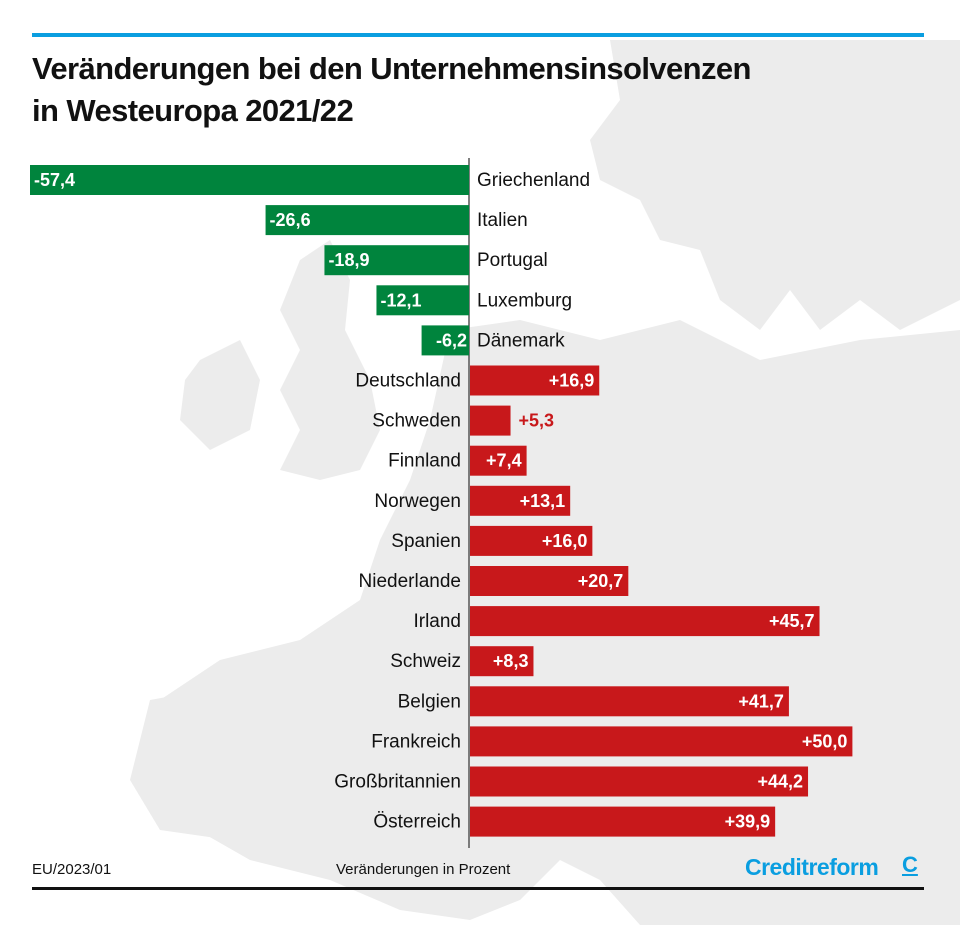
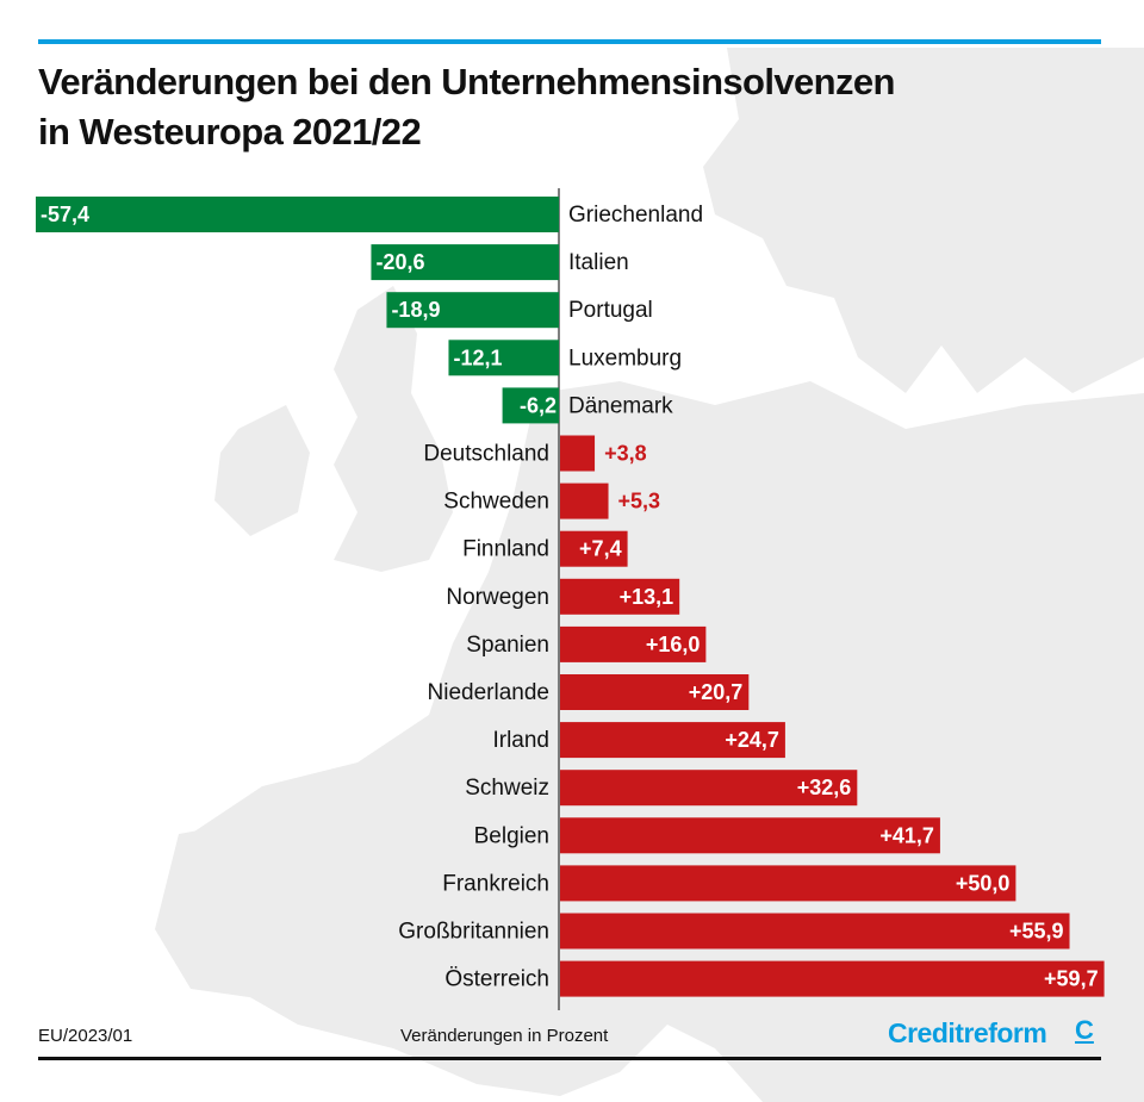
Italien: -26,6 -> -20,6
Deutschland: +16,9 -> +3,8
Irland: +45,7 -> +24,7
Schweiz: +8,3 -> +32,6
Großbritannien: +44,2 -> +55,9
Österreich: +39,9 -> +59,7
